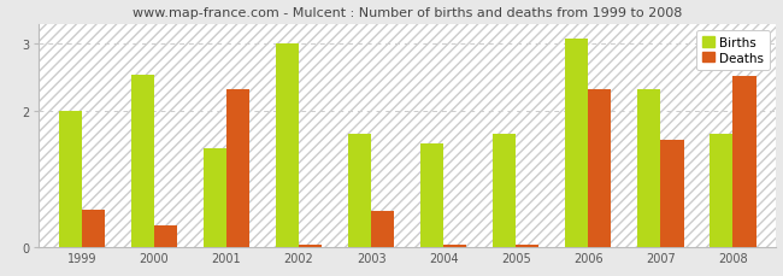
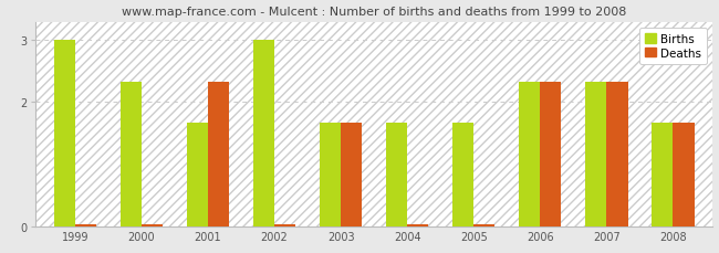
Births/1999: 2.00 -> 3.00
Deaths/1999: 0.54 -> 0.03
Births/2000: 2.54 -> 2.33
Deaths/2000: 0.32 -> 0.03
Births/2001: 1.46 -> 1.67
Deaths/2003: 0.52 -> 1.67
Births/2004: 1.52 -> 1.67
Births/2006: 3.08 -> 2.33
Deaths/2007: 1.58 -> 2.33
Deaths/2008: 2.52 -> 1.67
